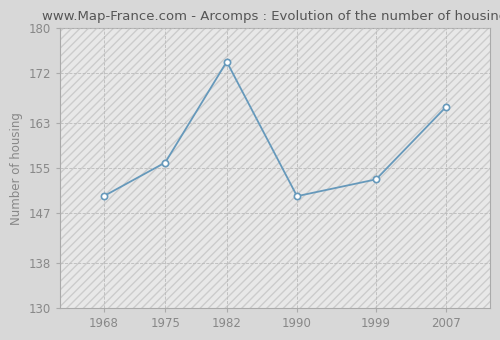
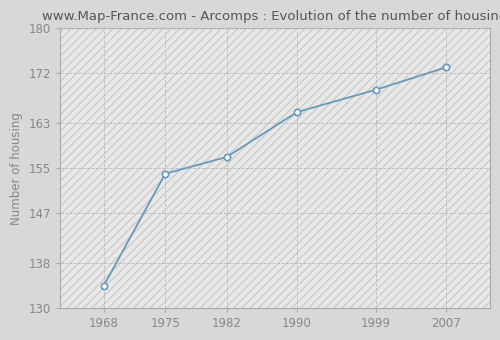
1968: 150 -> 134
1975: 156 -> 154
1982: 174 -> 157
1990: 150 -> 165
1999: 153 -> 169
2007: 166 -> 173
